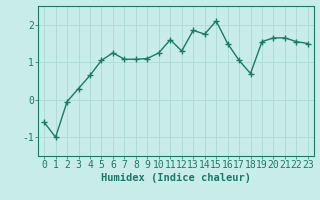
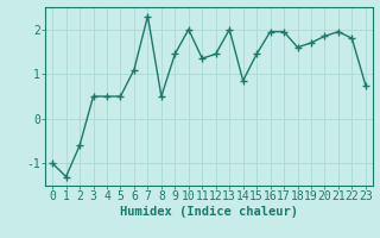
0: -0.60 -> -1.00
1: -1.00 -> -1.30
2: -0.05 -> -0.60
3: 0.30 -> 0.50
4: 0.65 -> 0.50
5: 1.05 -> 0.50
6: 1.25 -> 1.10
7: 1.08 -> 2.30
8: 1.08 -> 0.50
9: 1.10 -> 1.45
10: 1.25 -> 2.00
11: 1.60 -> 1.35
12: 1.30 -> 1.45
13: 1.85 -> 2.00
14: 1.75 -> 0.85
15: 2.10 -> 1.45
16: 1.50 -> 1.95
17: 1.05 -> 1.95
18: 0.70 -> 1.60
19: 1.55 -> 1.70
20: 1.65 -> 1.85
21: 1.65 -> 1.95
22: 1.55 -> 1.80
23: 1.50 -> 0.75
